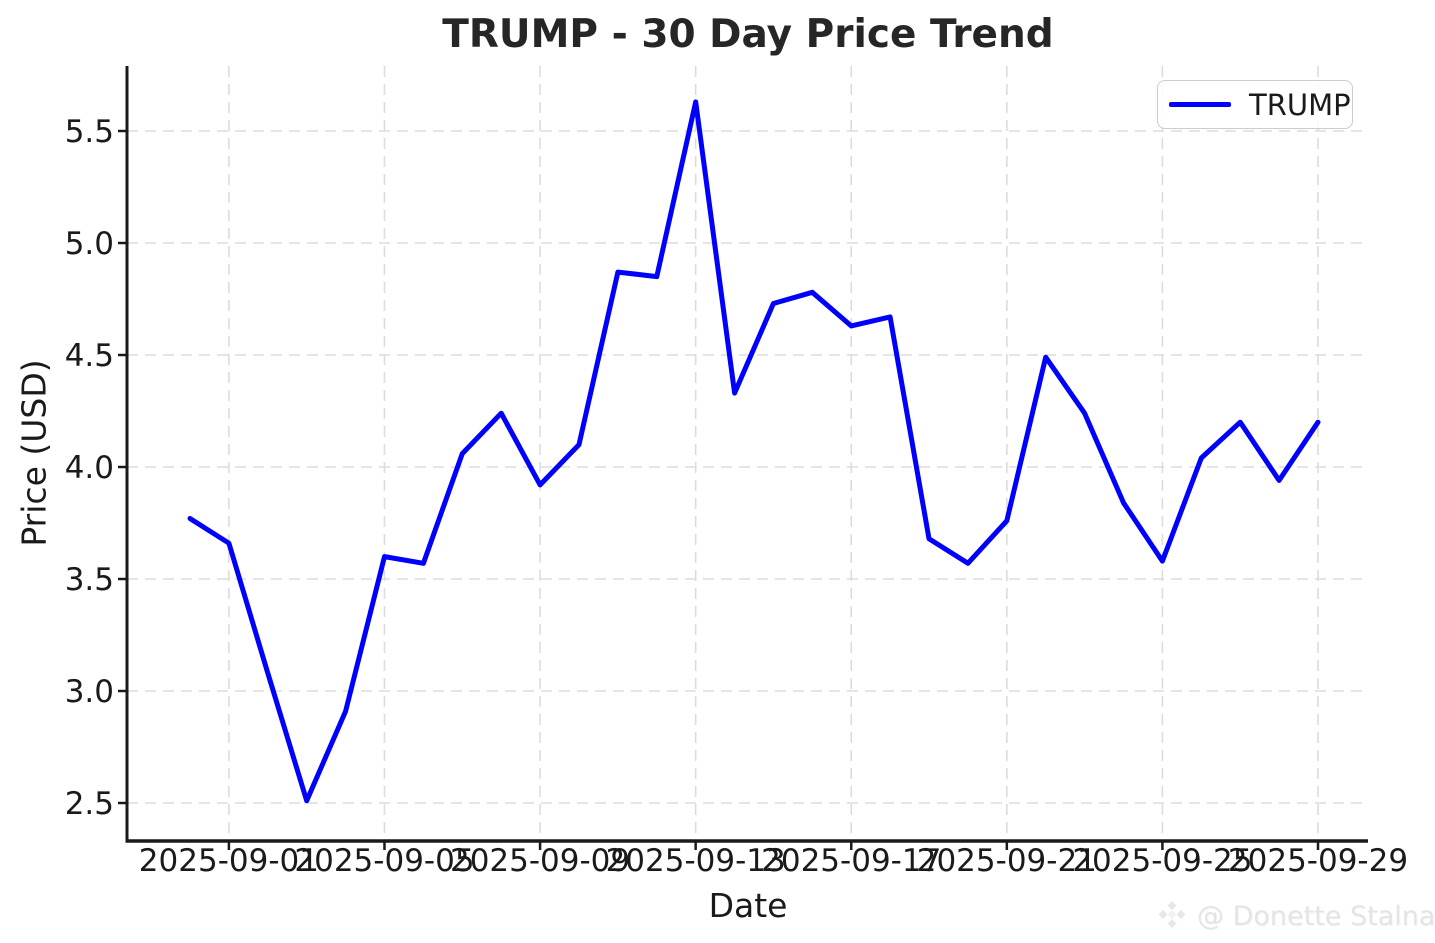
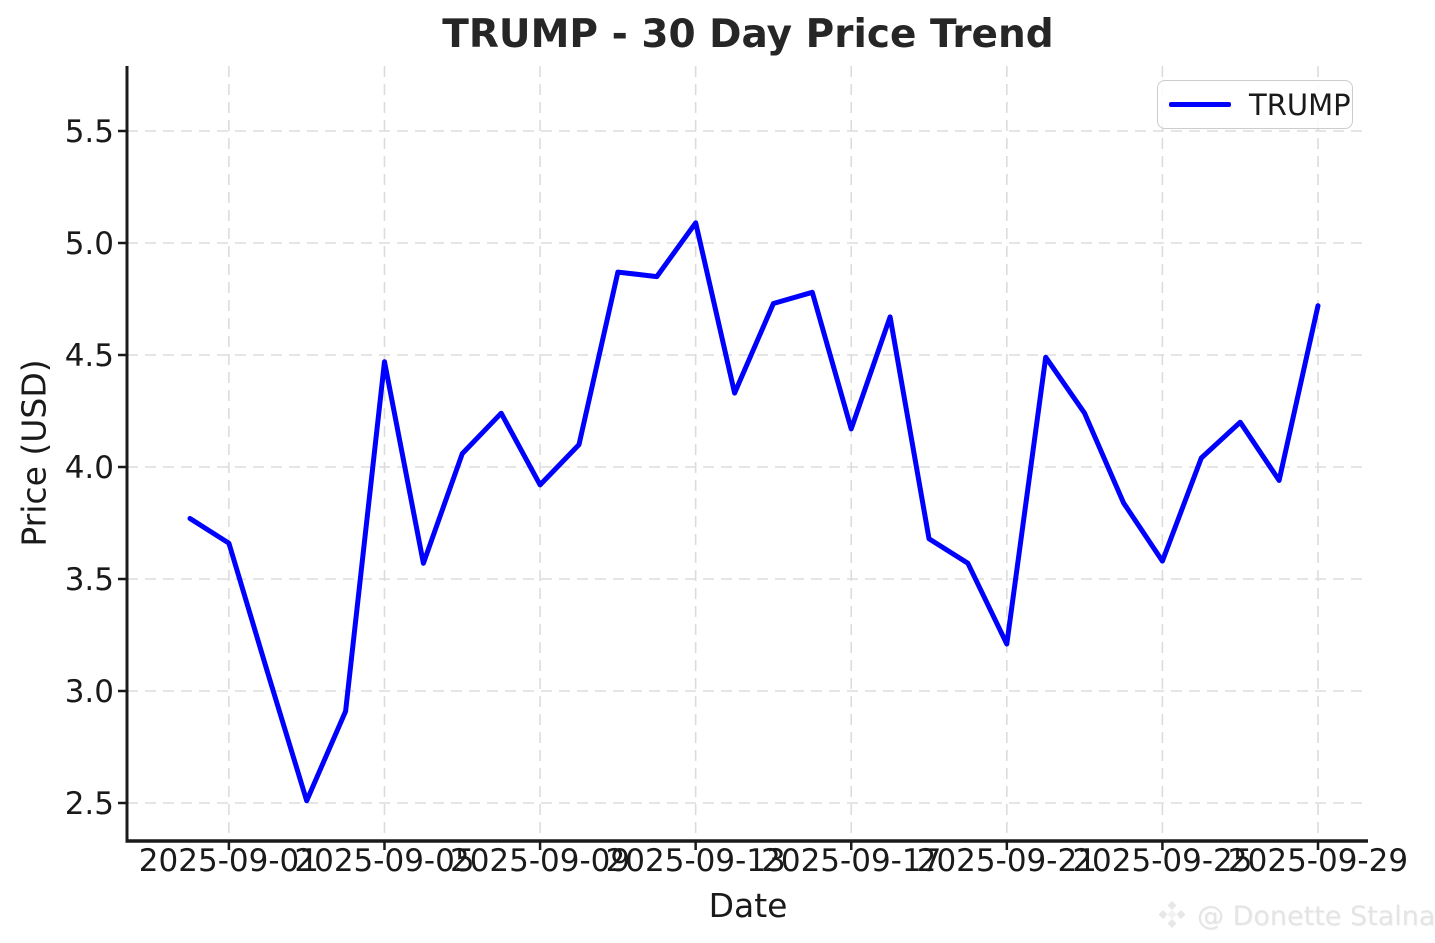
2025-09-05: 3.60 -> 4.47
2025-09-13: 5.63 -> 5.09
2025-09-17: 4.63 -> 4.17
2025-09-21: 3.76 -> 3.21
2025-09-29: 4.20 -> 4.72
